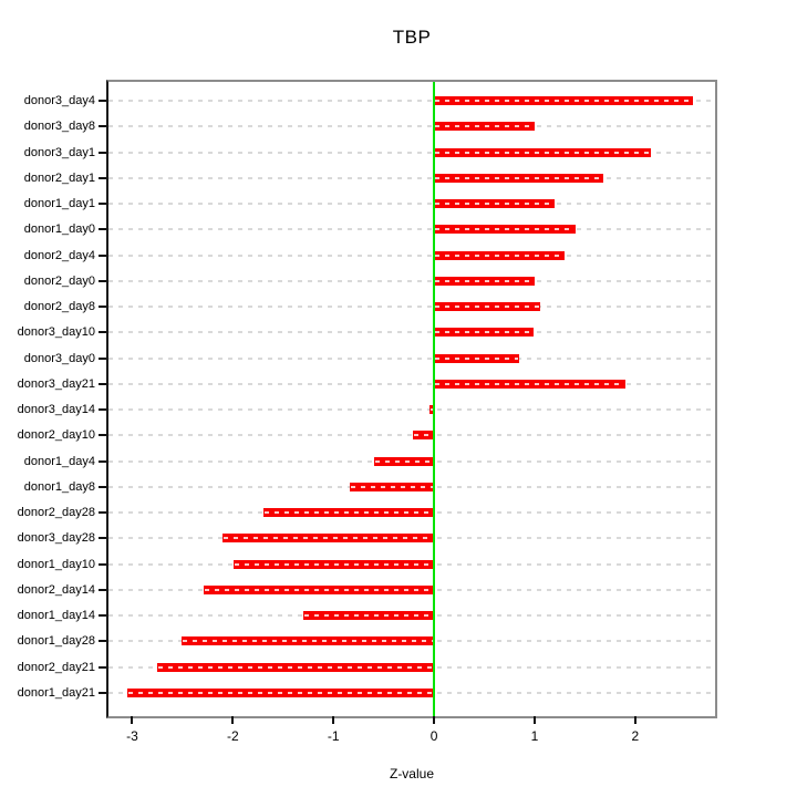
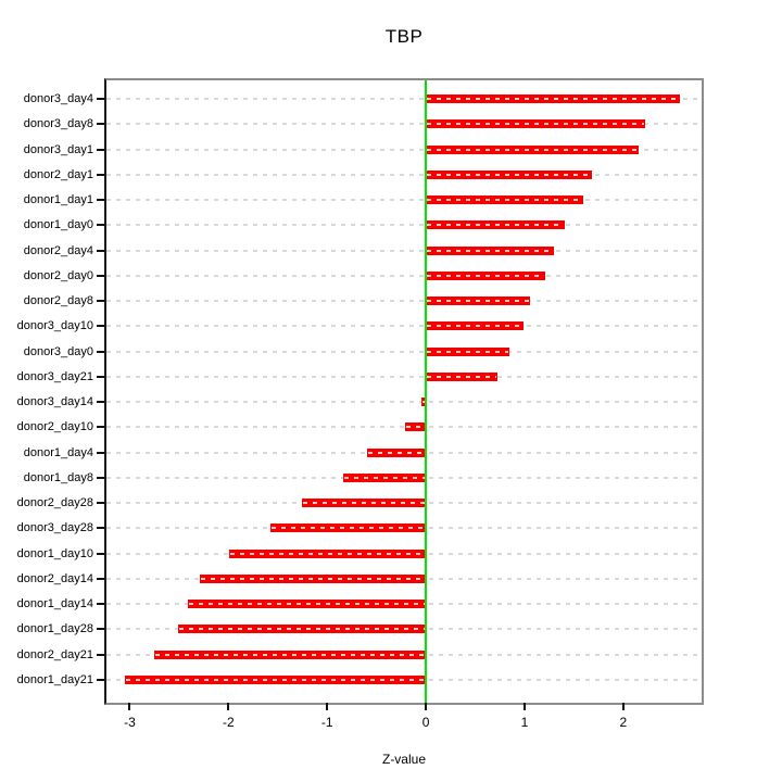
donor3_day8: 1.0 -> 2.2
donor1_day1: 1.2 -> 1.6
donor2_day0: 1.0 -> 1.2
donor3_day21: 1.9 -> 0.7
donor2_day28: -1.7 -> -1.2
donor3_day28: -2.1 -> -1.6
donor1_day14: -1.3 -> -2.4
